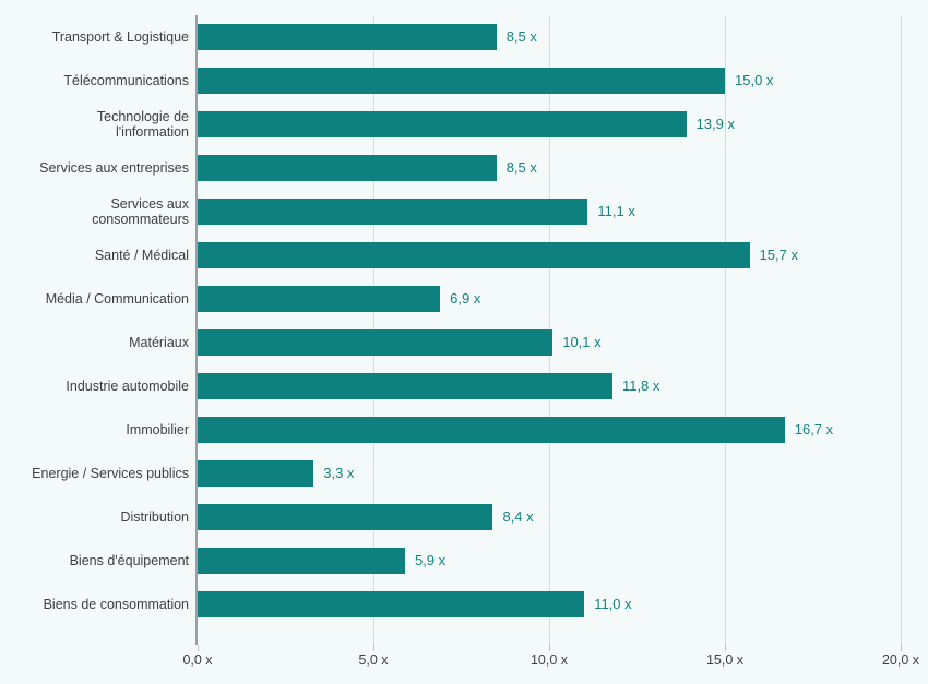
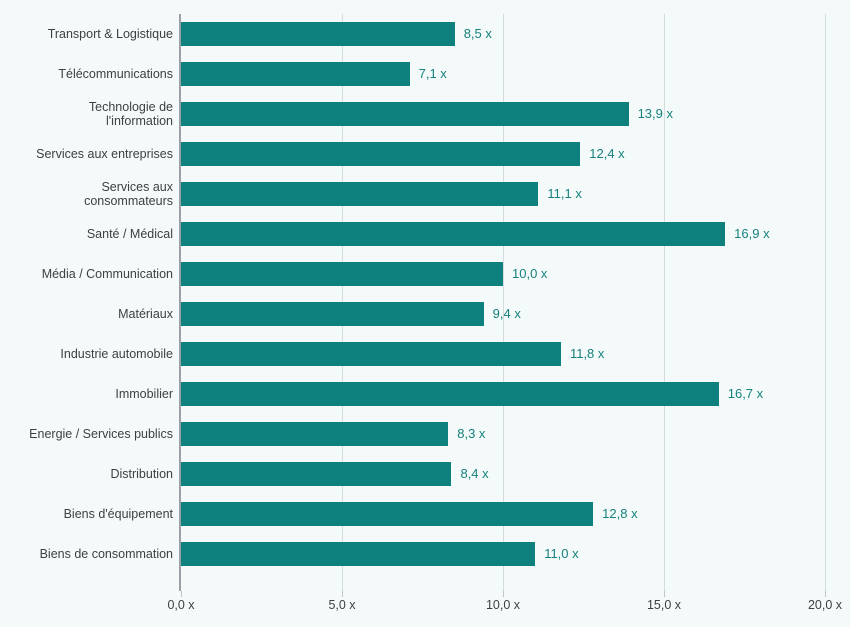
Télécommunications: 15,0 -> 7,1
Services aux entreprises: 8,5 -> 12,4
Santé / Médical: 15,7 -> 16,9
Média / Communication: 6,9 -> 10,0
Matériaux: 10,1 -> 9,4
Energie / Services publics: 3,3 -> 8,3
Biens d'équipement: 5,9 -> 12,8
